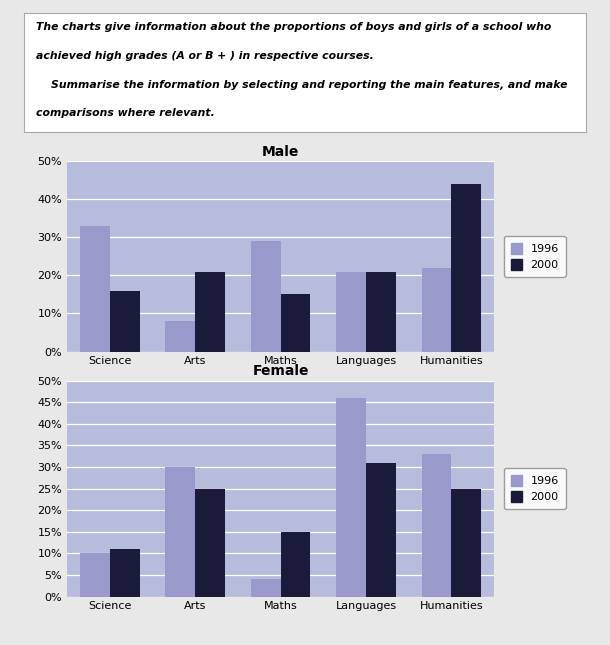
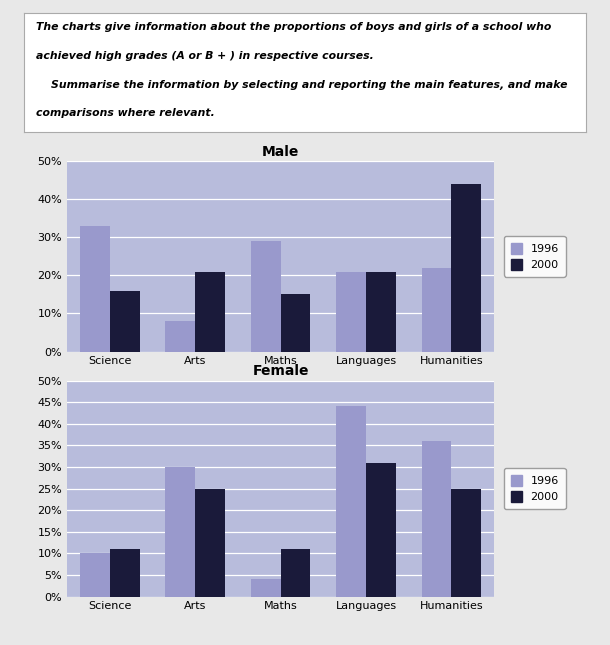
Female/2000/Maths: 15% -> 11%
Female/1996/Languages: 46% -> 44%
Female/1996/Humanities: 33% -> 36%
